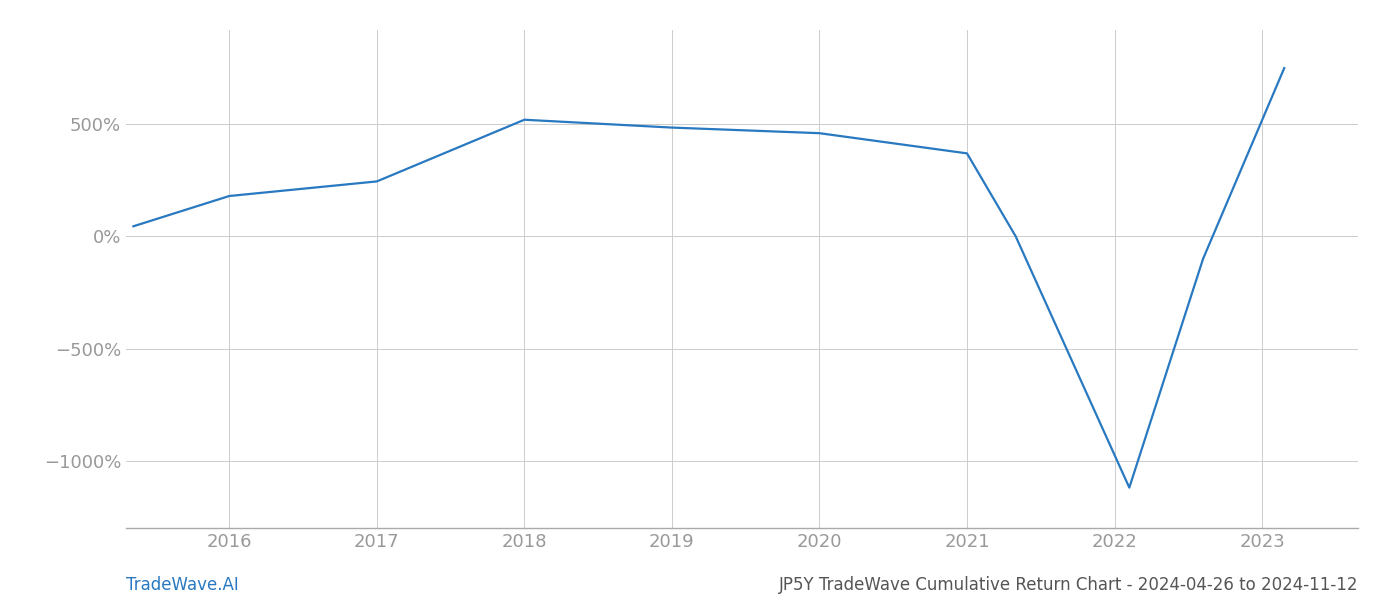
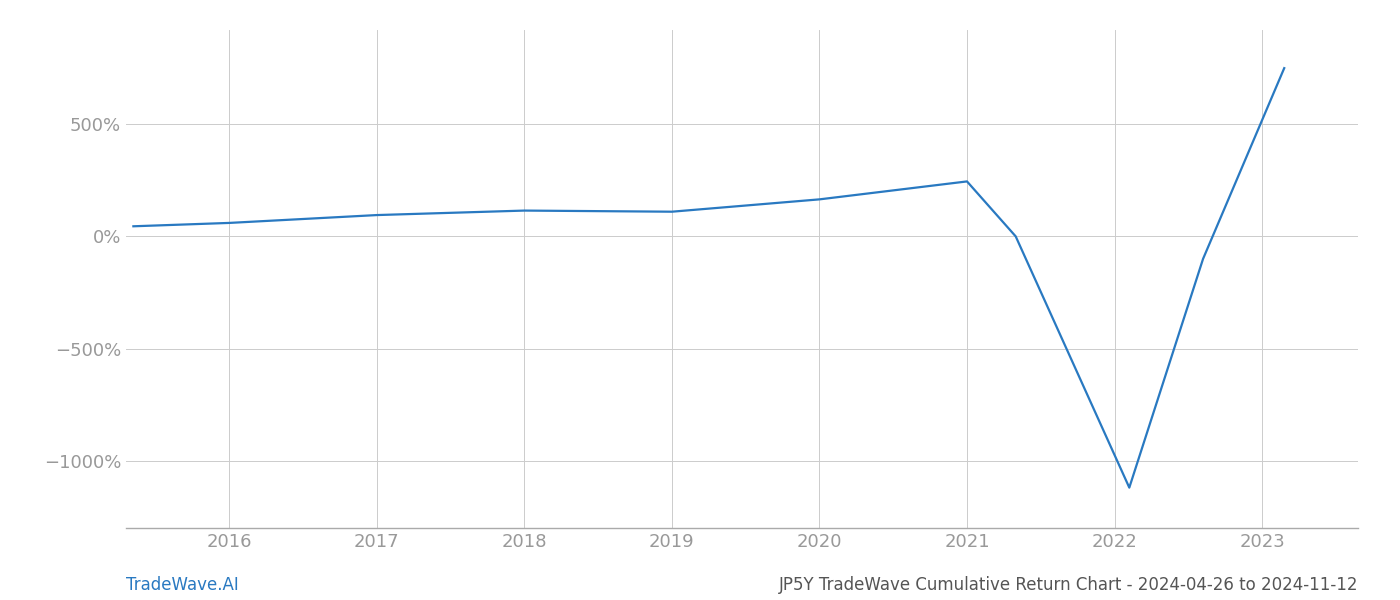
2016: 180% -> 60%
2017: 245% -> 95%
2018: 520% -> 115%
2019: 485% -> 110%
2020: 460% -> 165%
2021: 370% -> 245%
